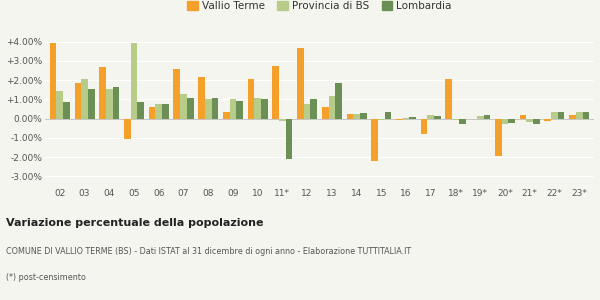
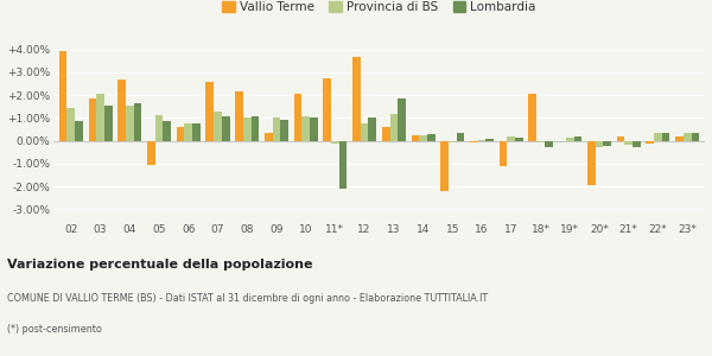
Provincia di BS/05: 3.9% -> 1.1%
Vallio Terme/17: -0.8% -> -1.1%
